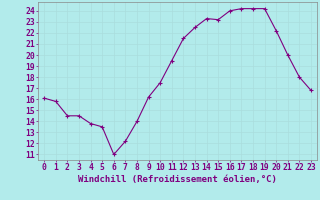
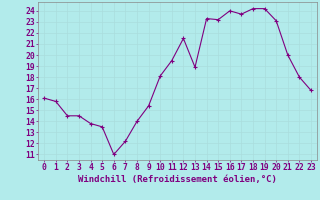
9: 16.2 -> 15.4
10: 17.5 -> 18.1
13: 22.5 -> 18.9
17: 24.2 -> 23.7
20: 22.2 -> 23.1
